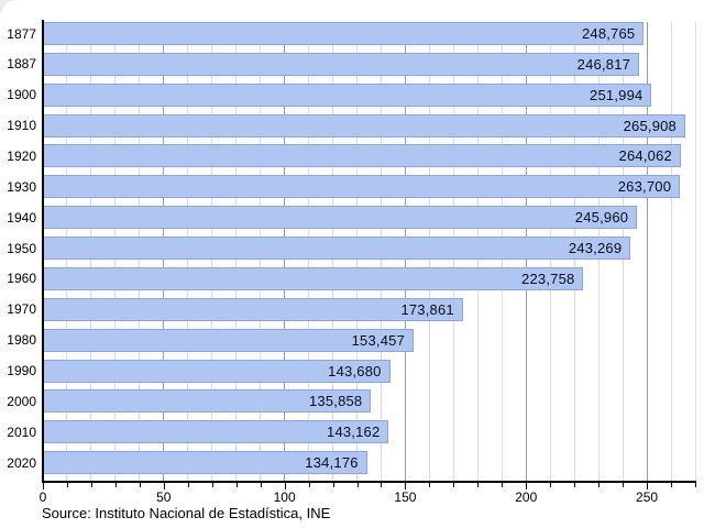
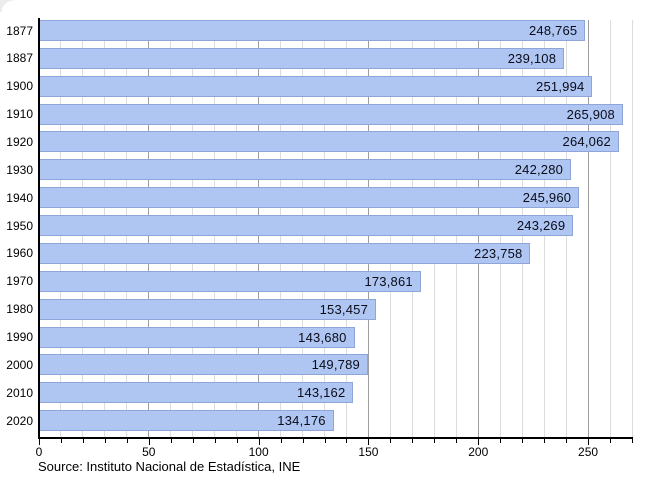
1887: 246,817 -> 239,108
1930: 263,700 -> 242,280
2000: 135,858 -> 149,789
